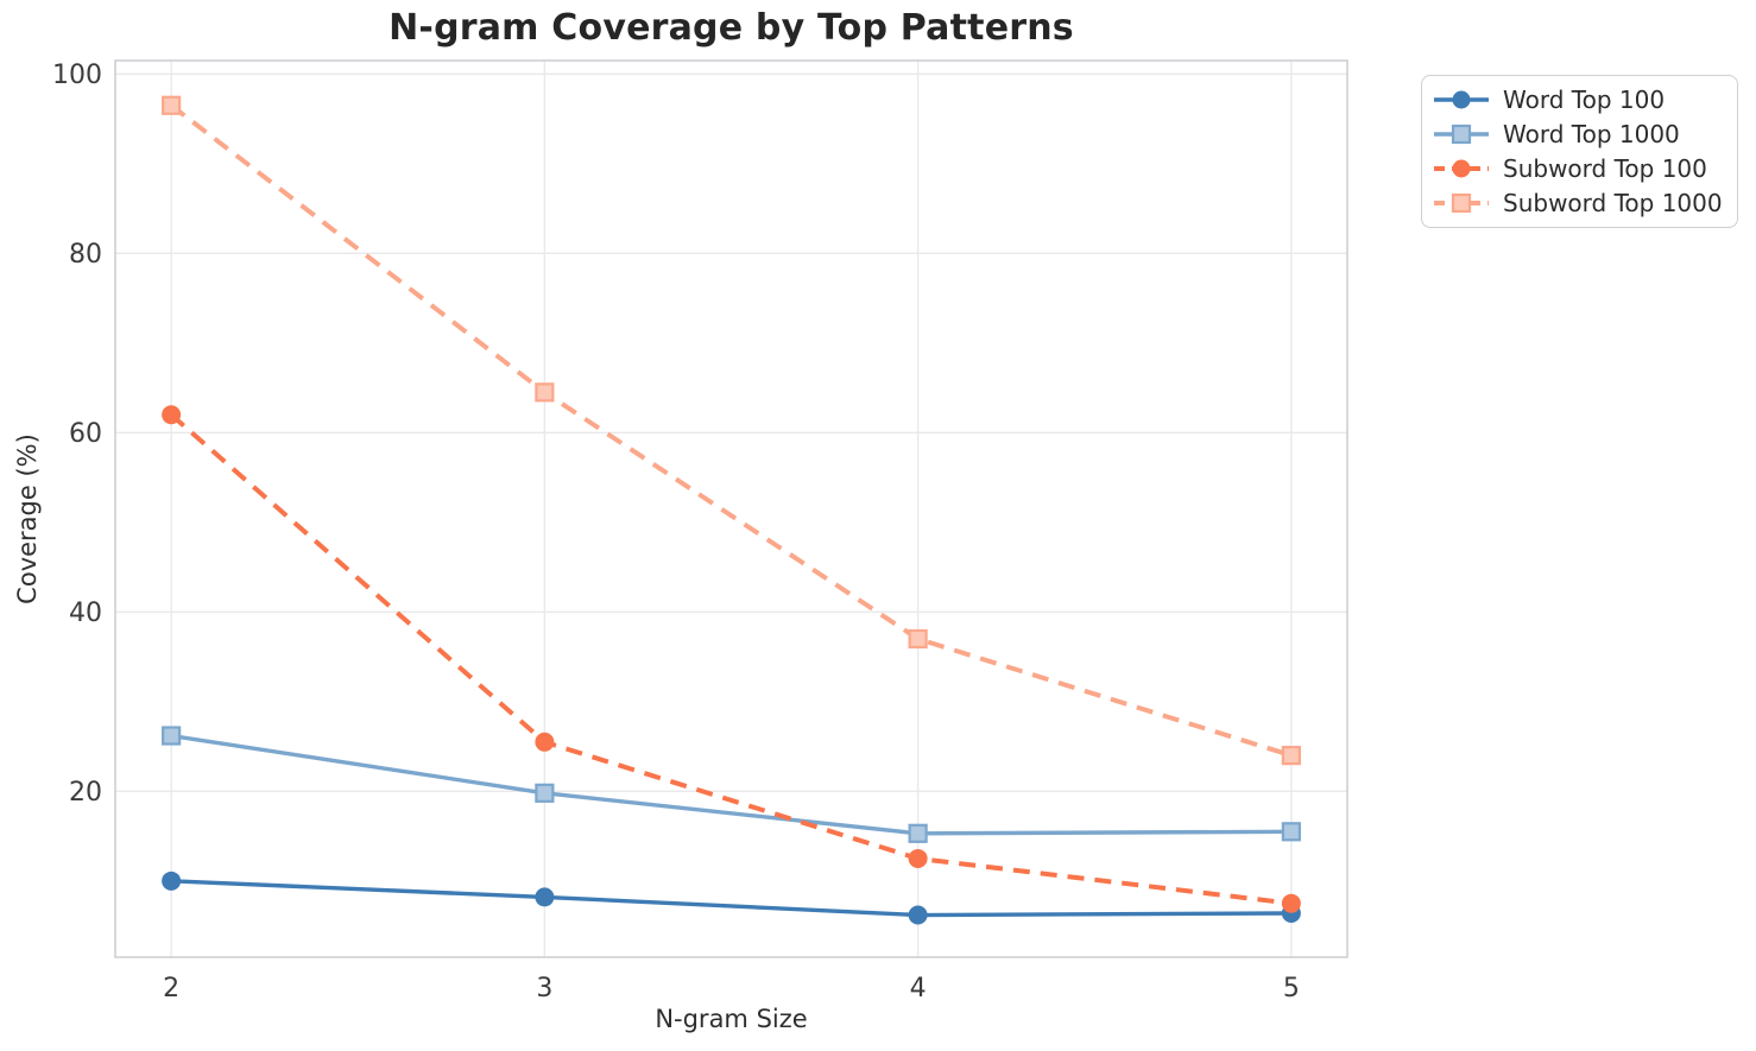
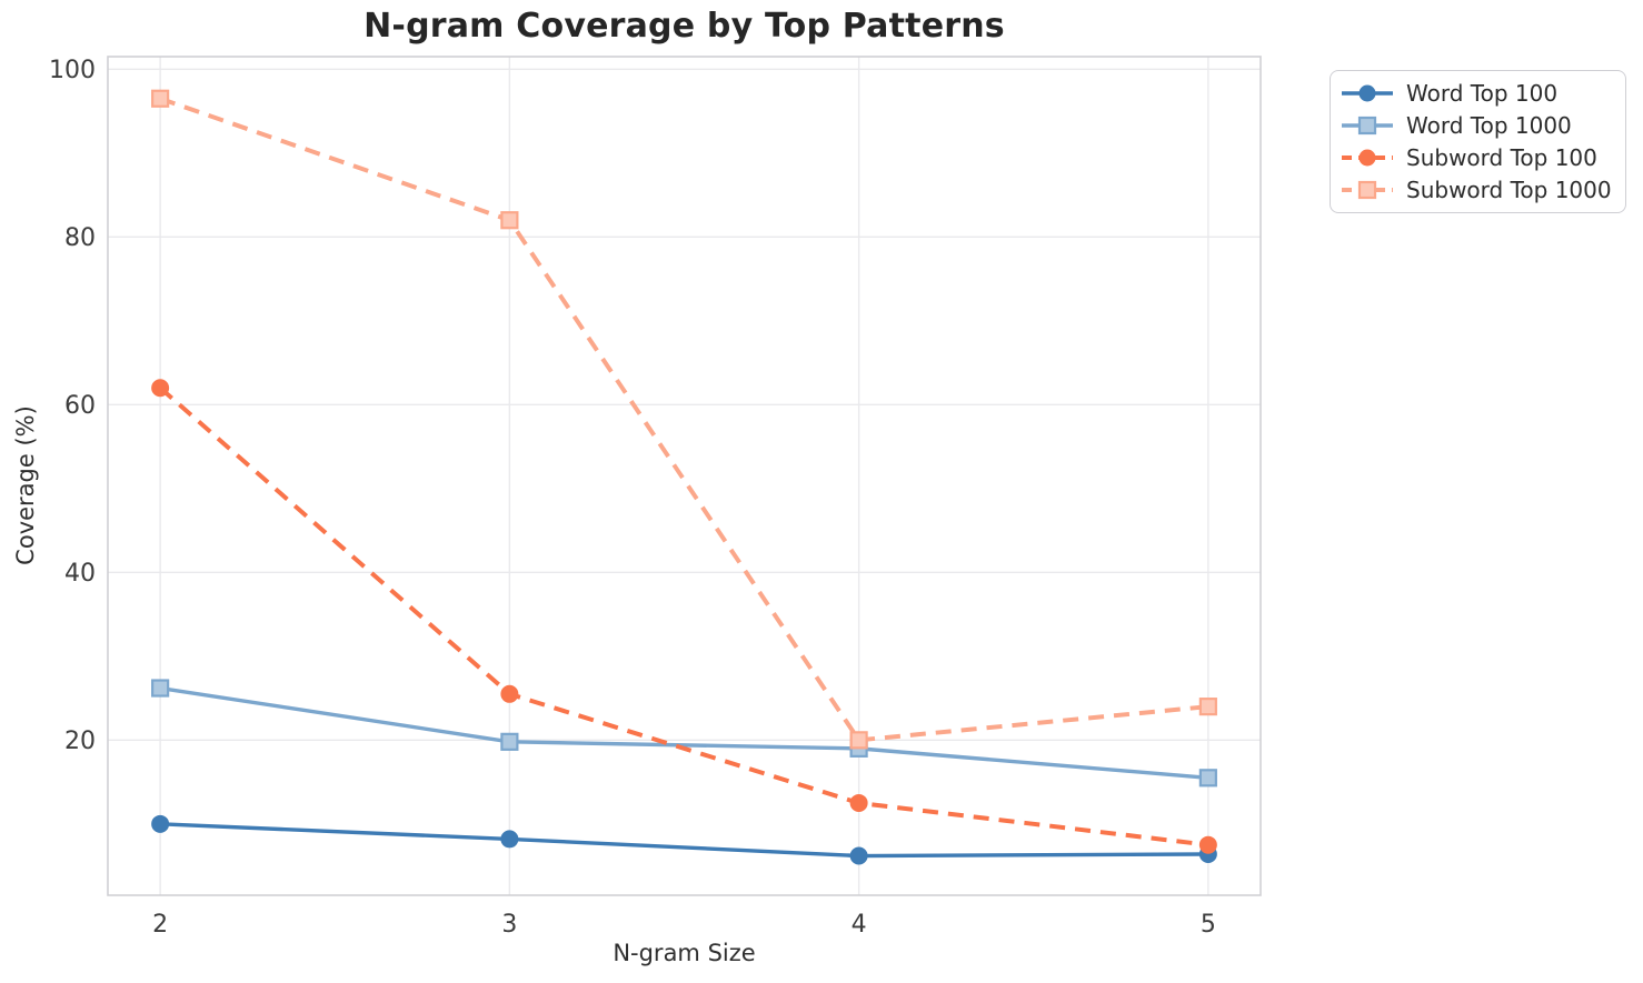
Subword Top 1000/3: 64 -> 82
Word Top 1000/4: 15 -> 19
Subword Top 1000/4: 37 -> 20
